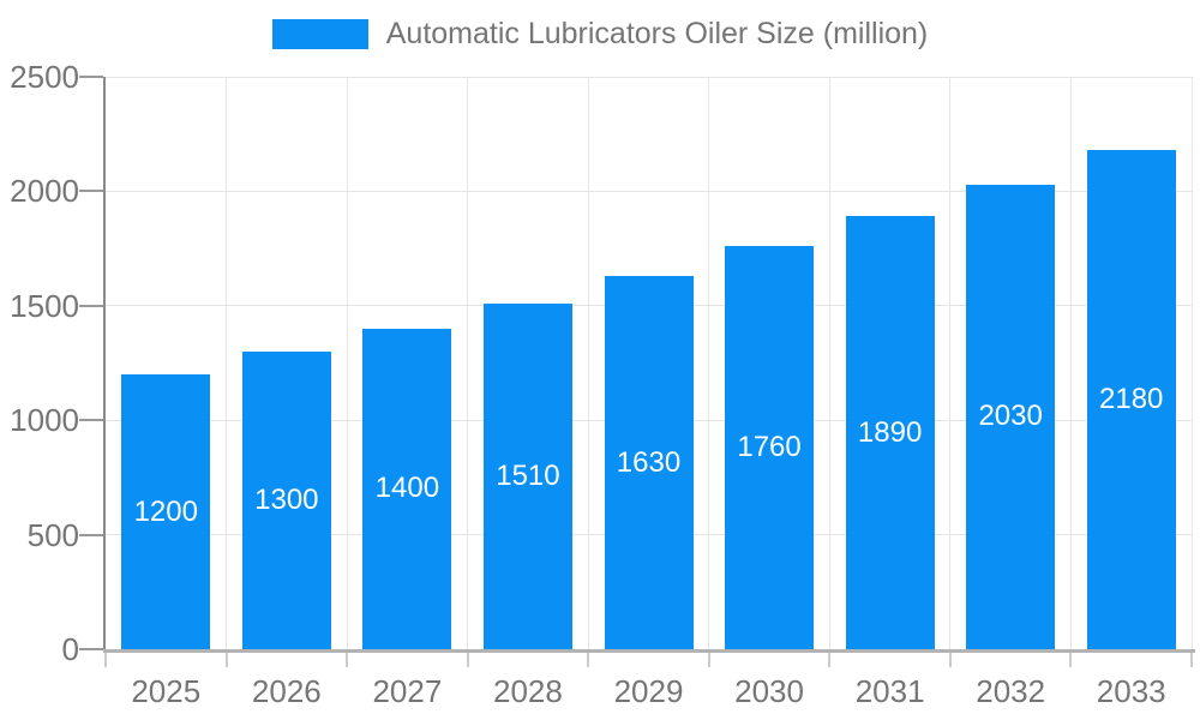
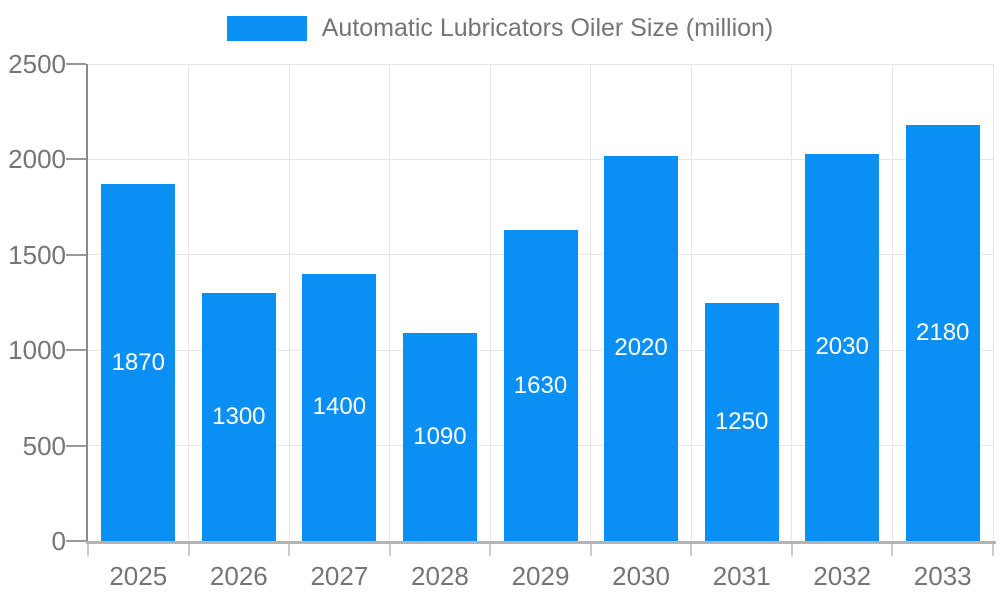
2025: 1200 -> 1870
2028: 1510 -> 1090
2030: 1760 -> 2020
2031: 1890 -> 1250
